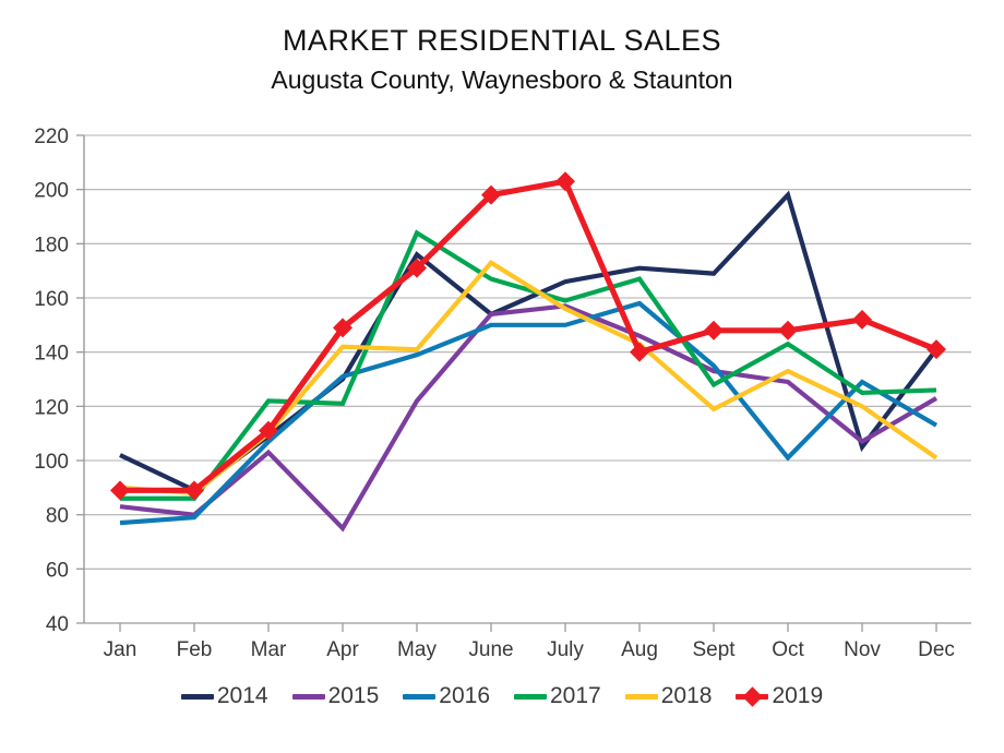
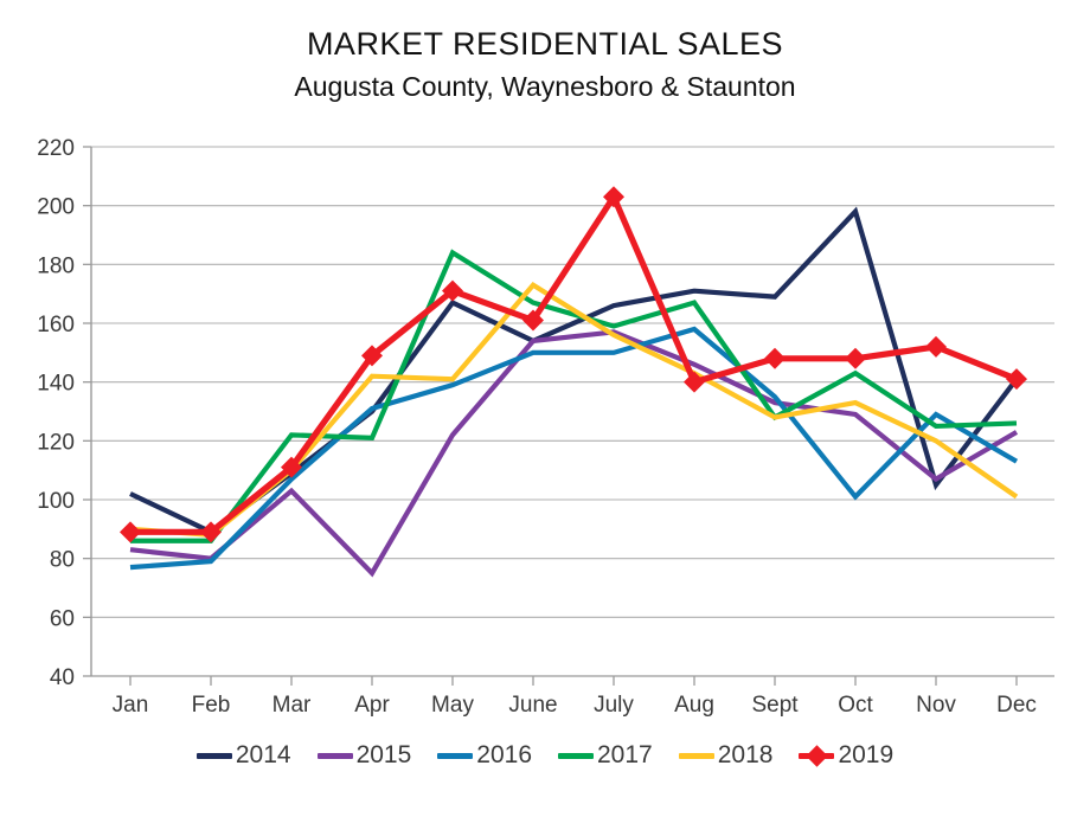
2014/May: 176 -> 167
2019/June: 198 -> 161
2018/Sept: 119 -> 128
